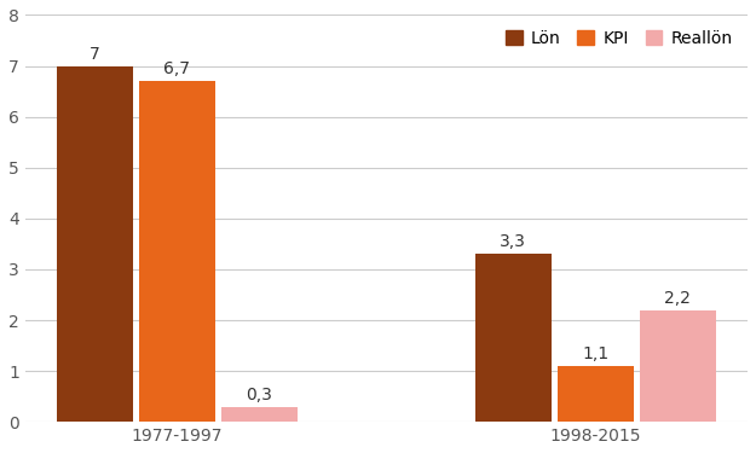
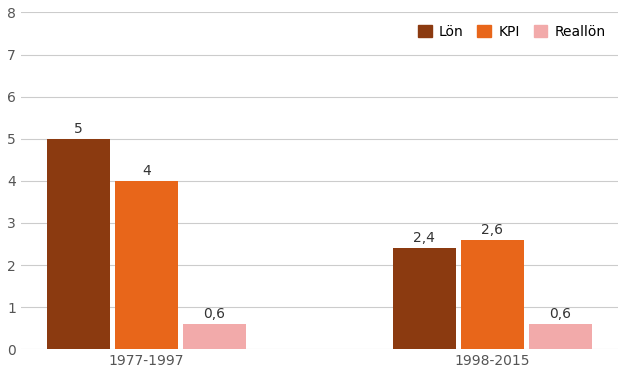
Lön/1977-1997: 7 -> 5
KPI/1977-1997: 6,7 -> 4
Reallön/1977-1997: 0,3 -> 0,6
Lön/1998-2015: 3,3 -> 2,4
KPI/1998-2015: 1,1 -> 2,6
Reallön/1998-2015: 2,2 -> 0,6
